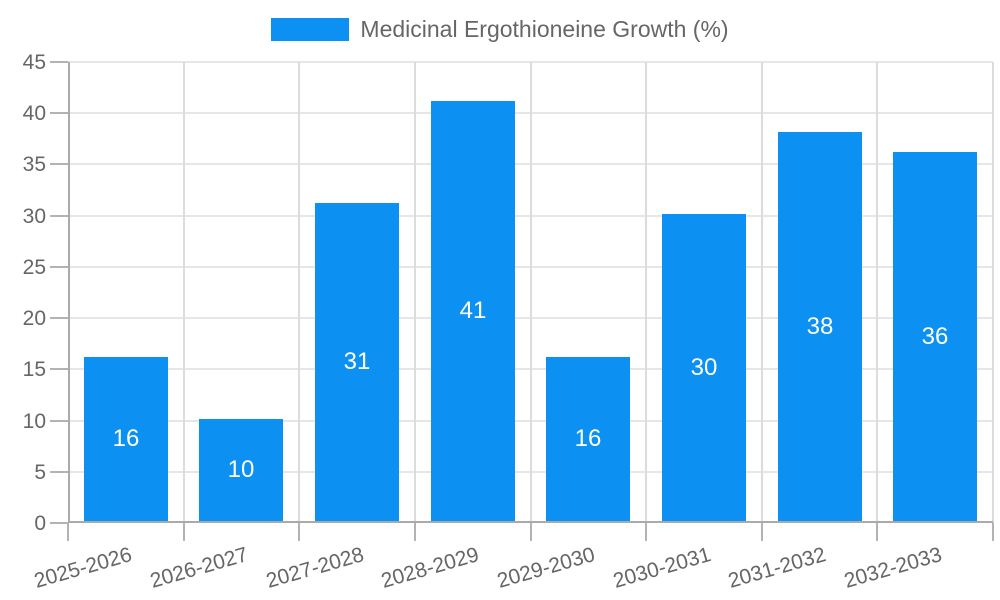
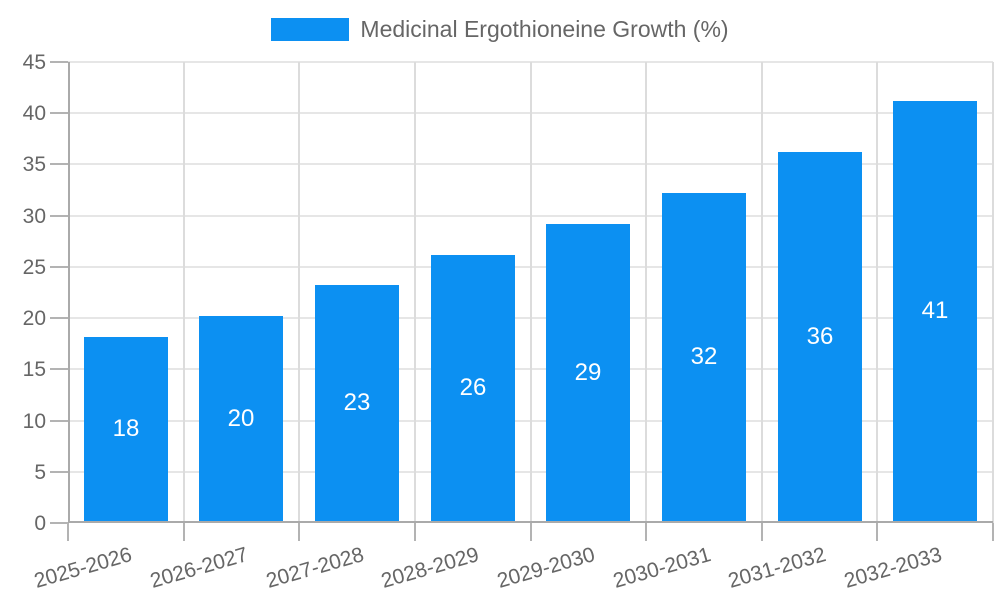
2025-2026: 16 -> 18
2026-2027: 10 -> 20
2027-2028: 31 -> 23
2028-2029: 41 -> 26
2029-2030: 16 -> 29
2030-2031: 30 -> 32
2031-2032: 38 -> 36
2032-2033: 36 -> 41
